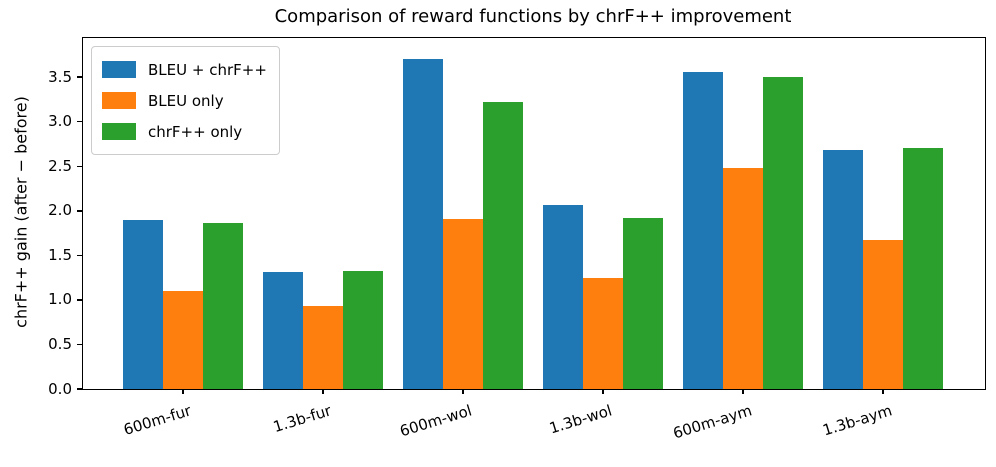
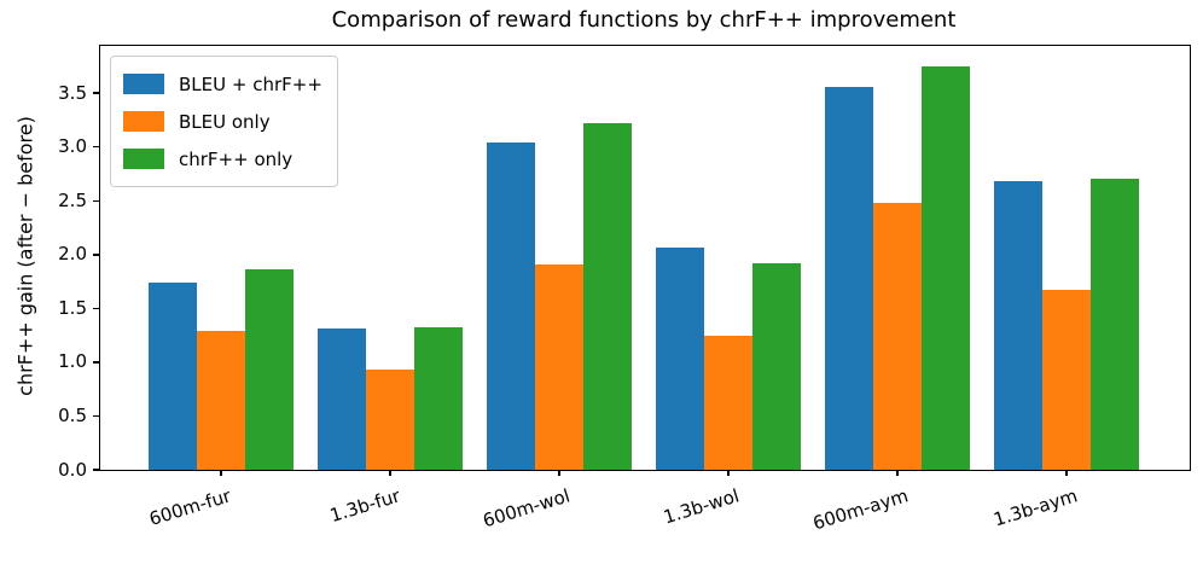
BLEU + chrF++/600m-fur: 1.9 -> 1.7
BLEU only/600m-fur: 1.1 -> 1.3
BLEU + chrF++/600m-wol: 3.7 -> 3.0
chrF++ only/600m-aym: 3.5 -> 3.8
